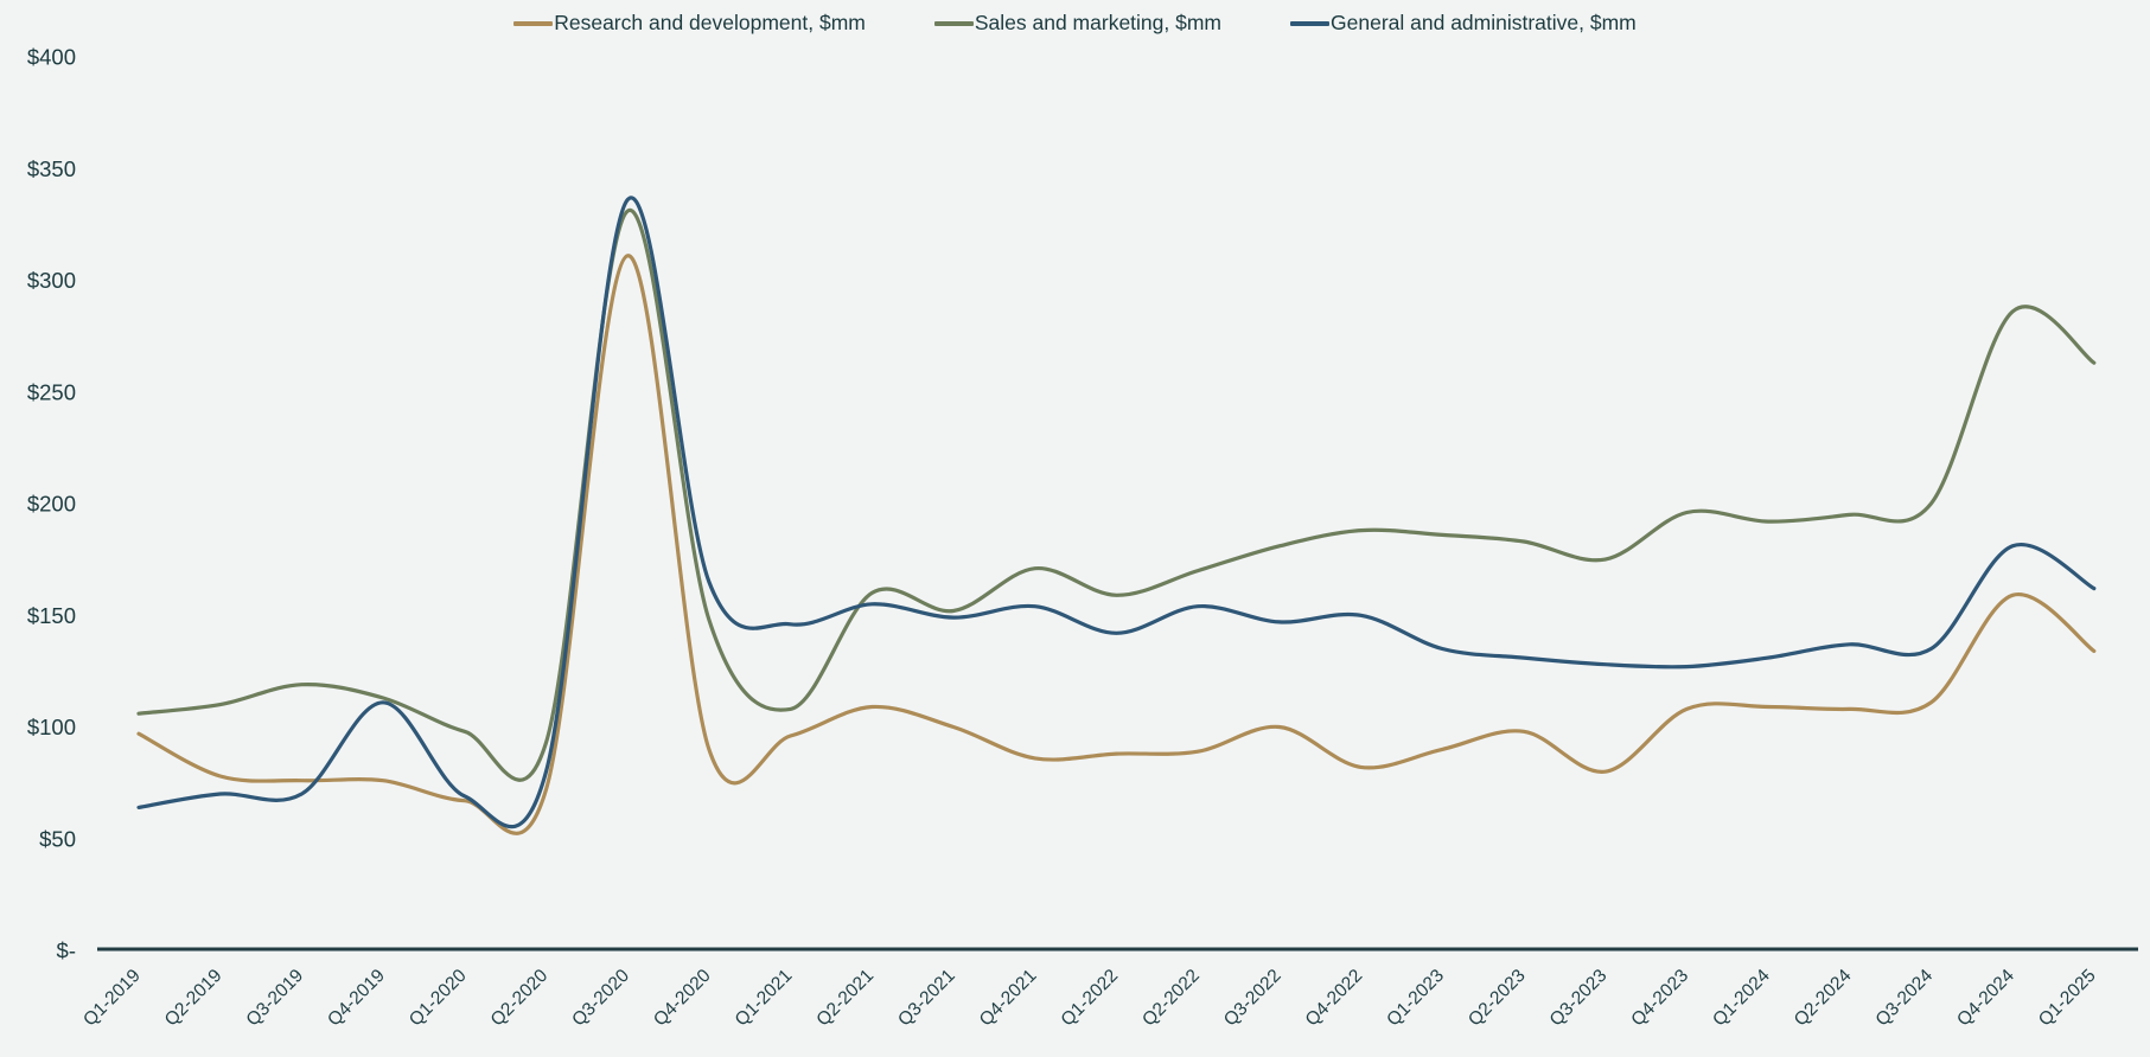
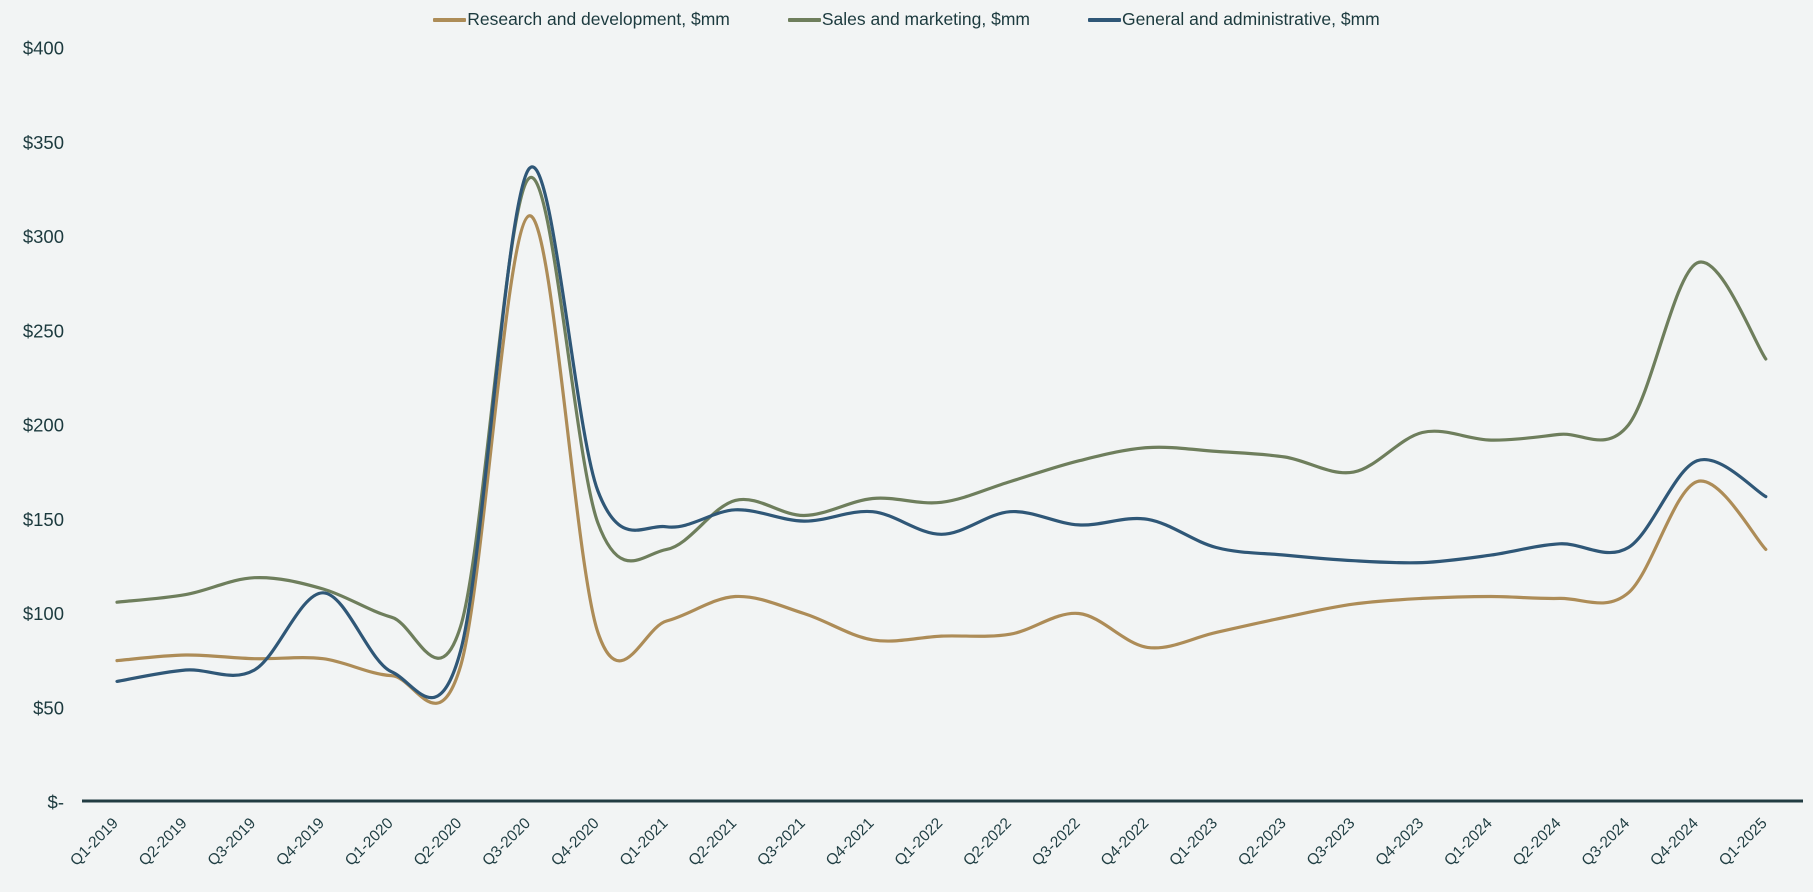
Research and development, $mm/Q1-2019: $97 -> $75
Sales and marketing, $mm/Q1-2021: $108 -> $134
Sales and marketing, $mm/Q4-2021: $171 -> $161
Research and development, $mm/Q3-2023: $80 -> $105
Research and development, $mm/Q4-2024: $159 -> $170
Sales and marketing, $mm/Q1-2025: $263 -> $235
